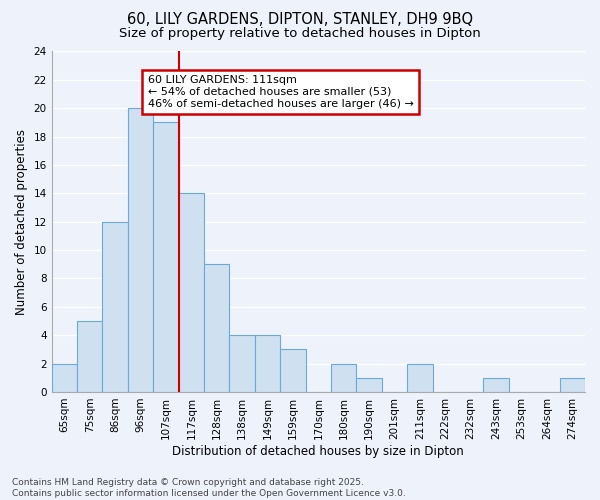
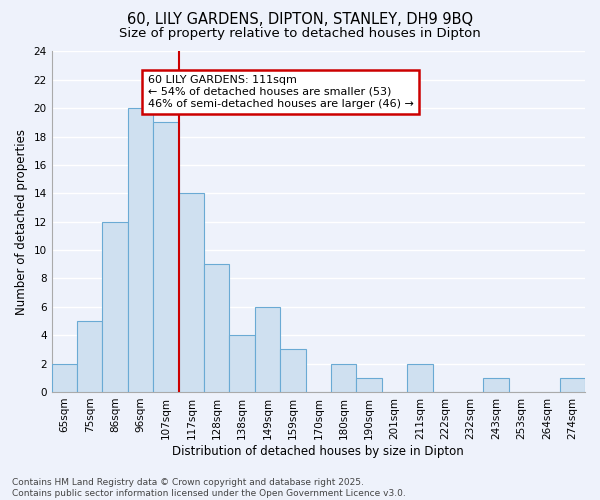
149sqm: 4 -> 6
